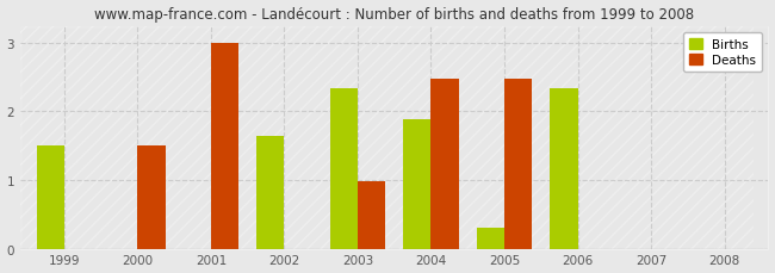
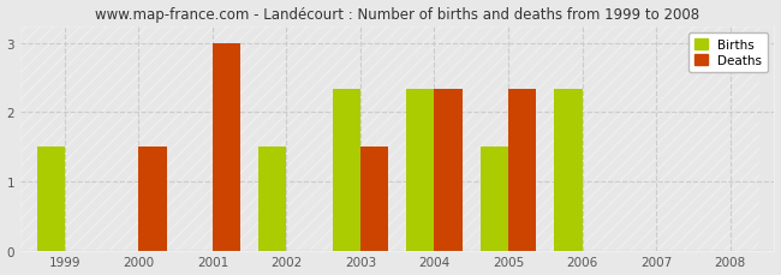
Births/2002: 1.64 -> 1.50
Deaths/2003: 0.98 -> 1.50
Births/2004: 1.88 -> 2.33
Deaths/2004: 2.48 -> 2.33
Births/2005: 0.30 -> 1.50
Deaths/2005: 2.48 -> 2.33
